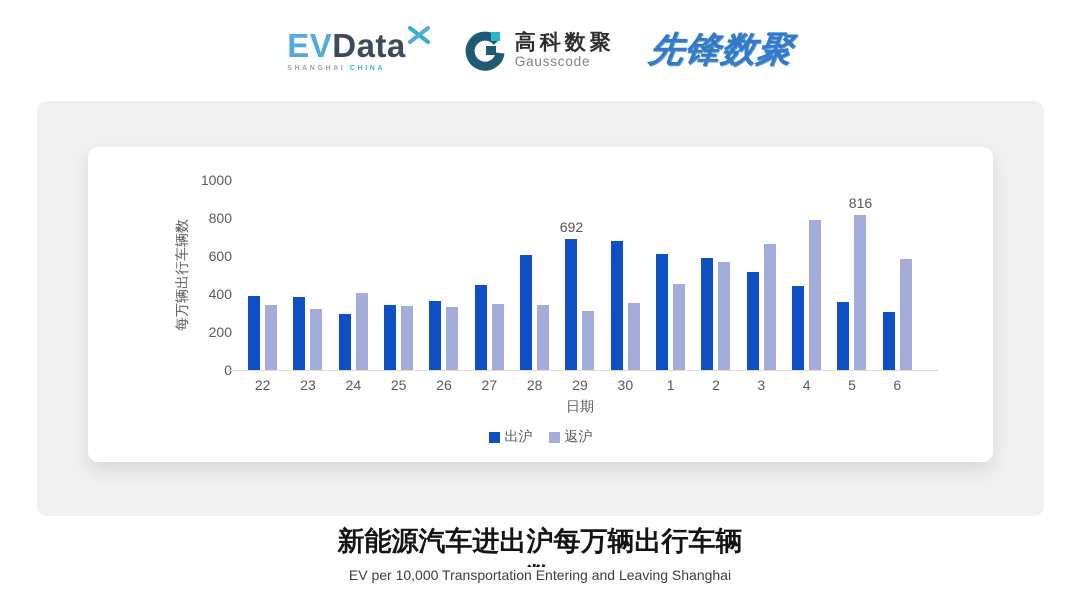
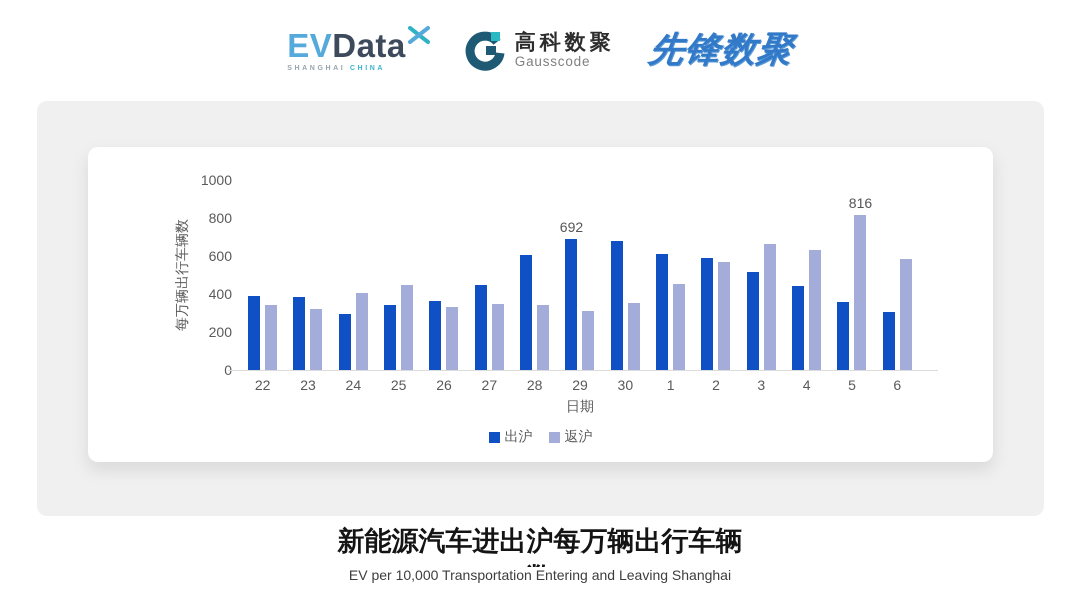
返沪/25: 340 -> 450
返沪/4: 790 -> 630
